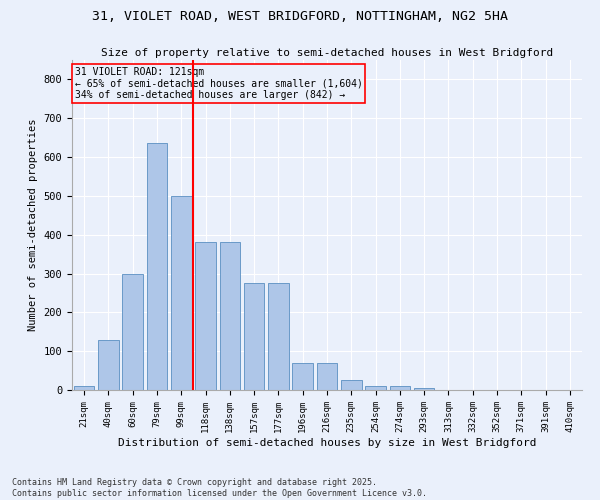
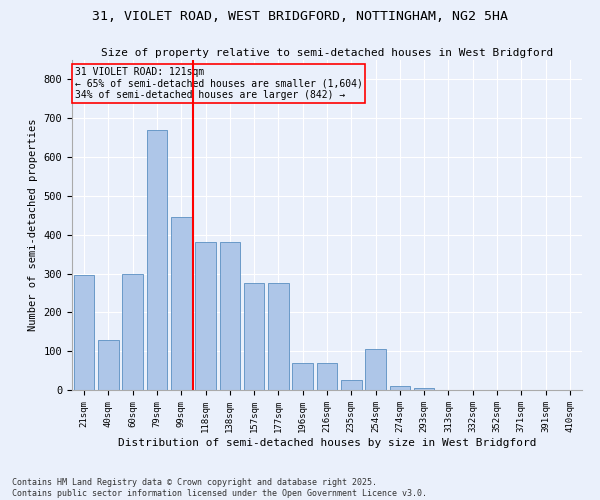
21sqm: 10 -> 295
79sqm: 635 -> 670
99sqm: 500 -> 445
254sqm: 10 -> 105
